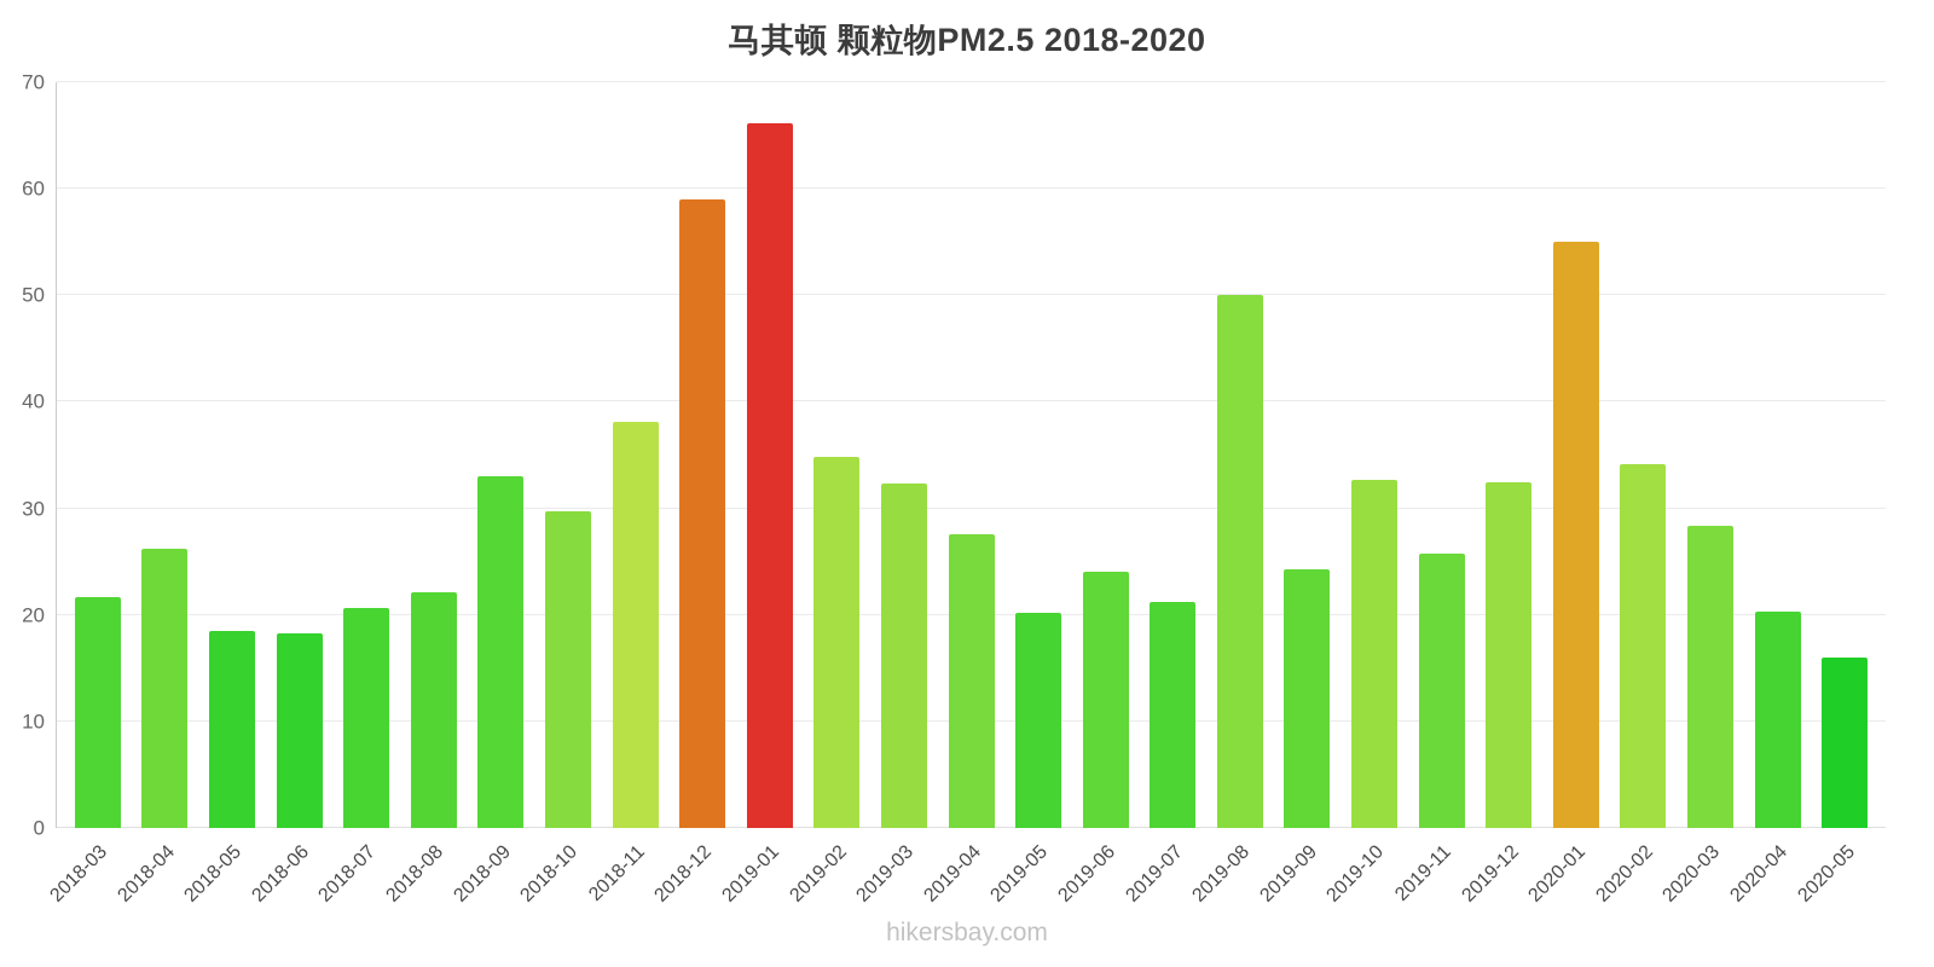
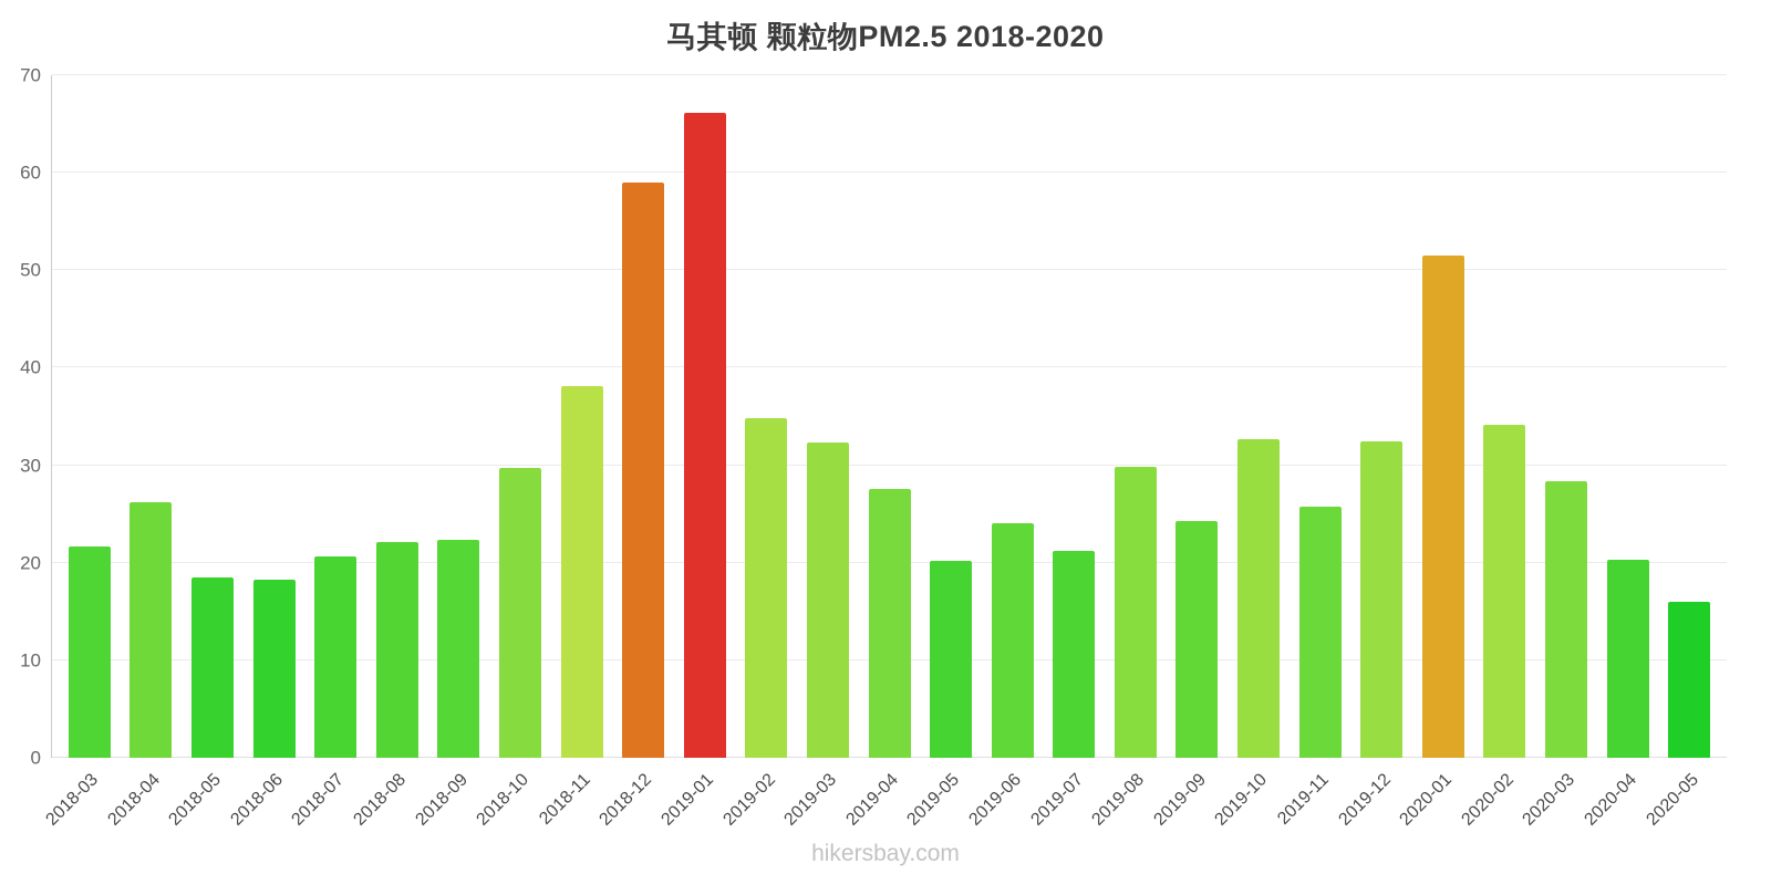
2018-09: 33 -> 22
2019-08: 50 -> 30
2020-01: 55 -> 52
